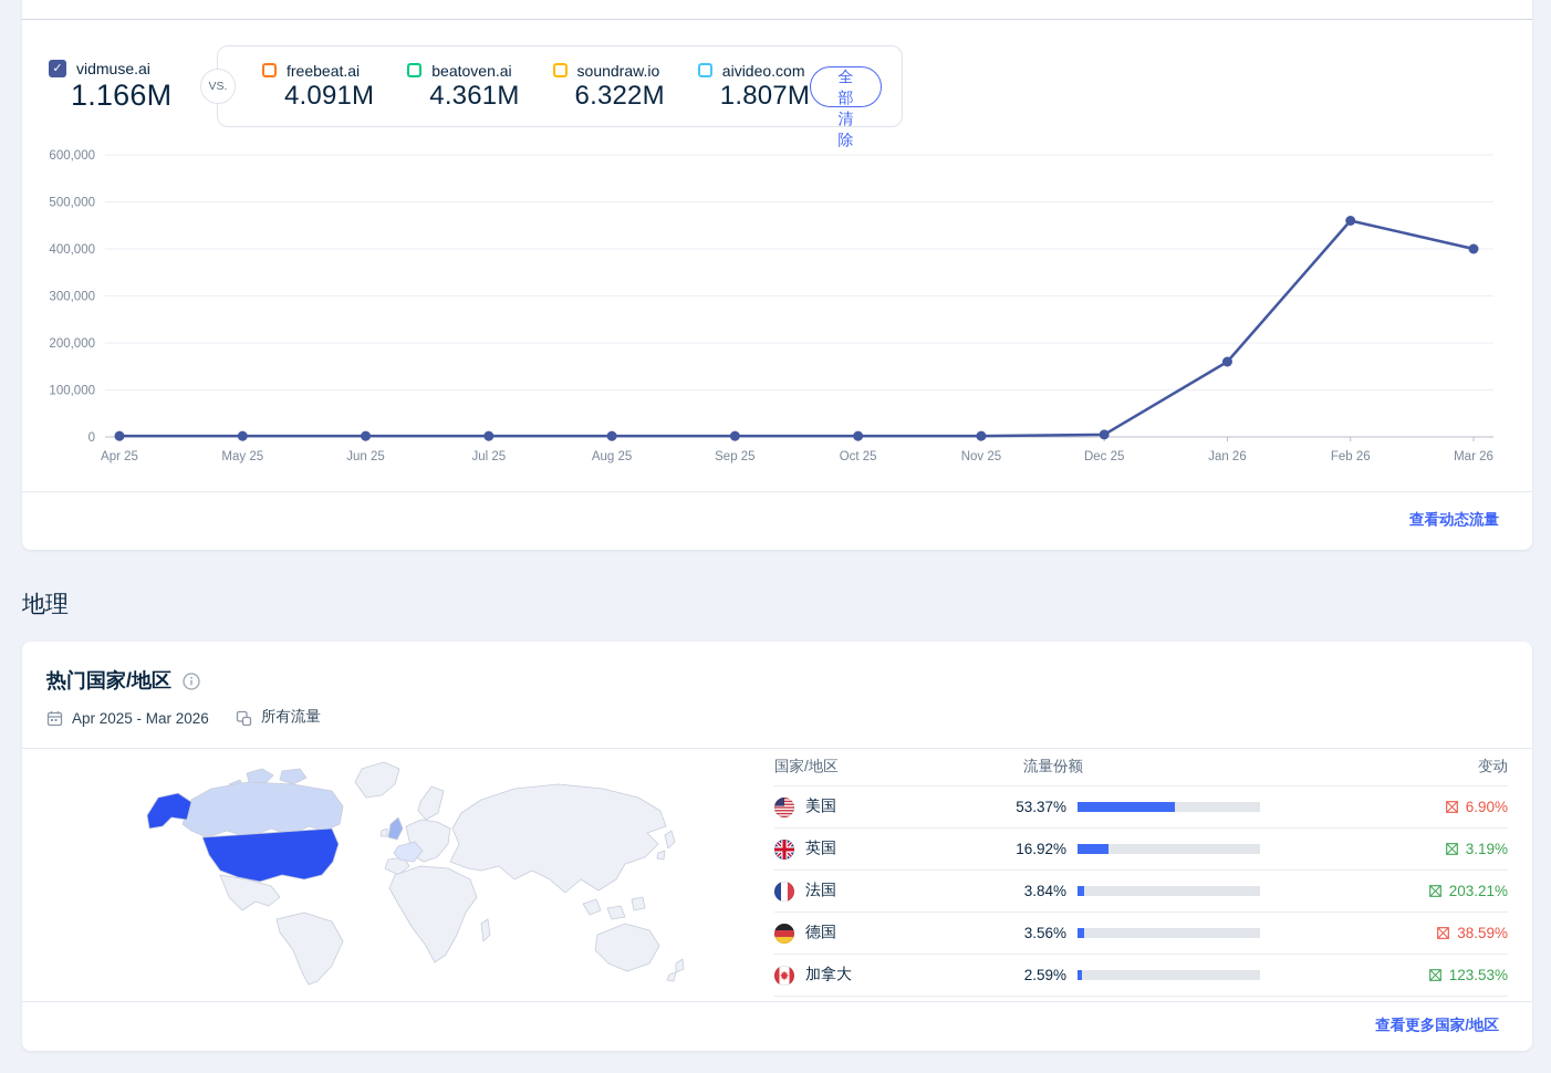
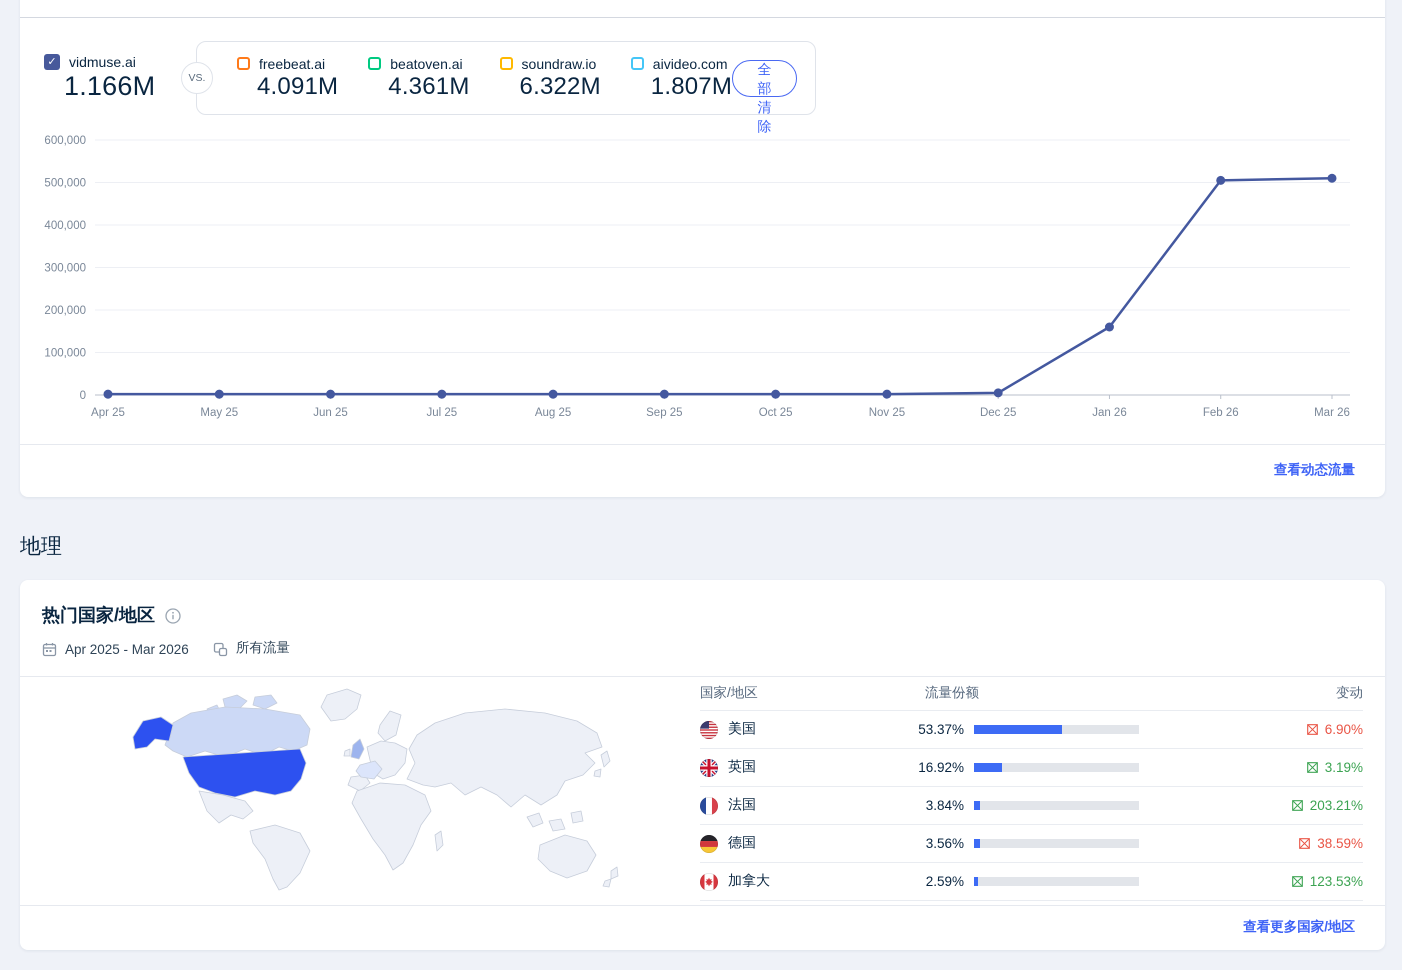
Feb 26: 460000 -> 500000
Mar 26: 400000 -> 510000
